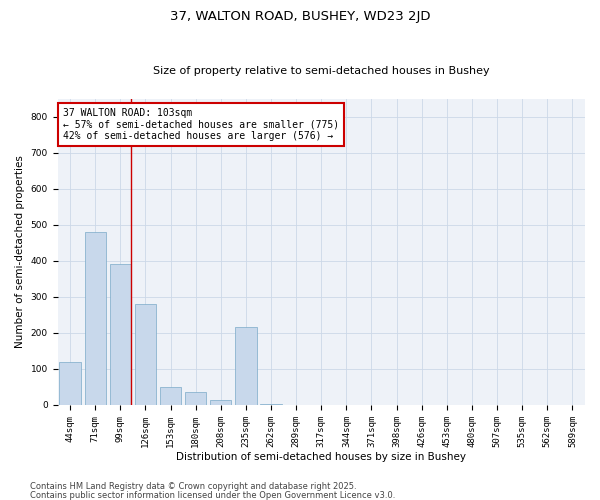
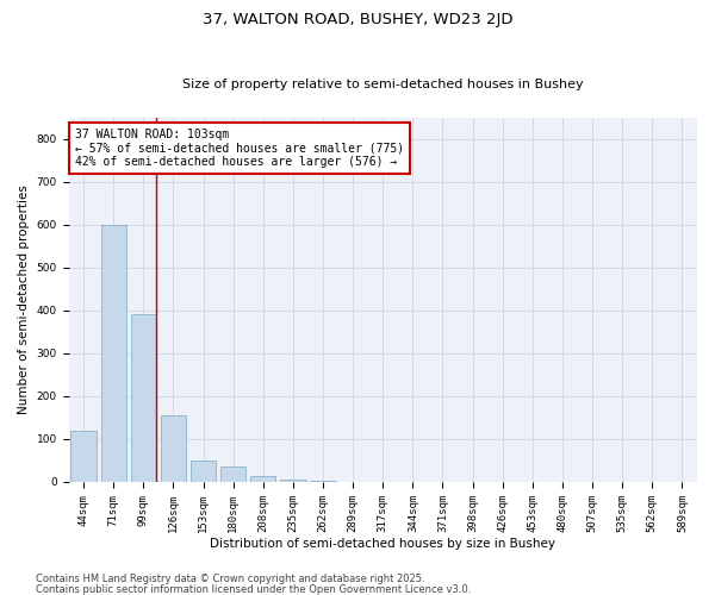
71sqm: 480 -> 600
126sqm: 280 -> 155
235sqm: 215 -> 5
